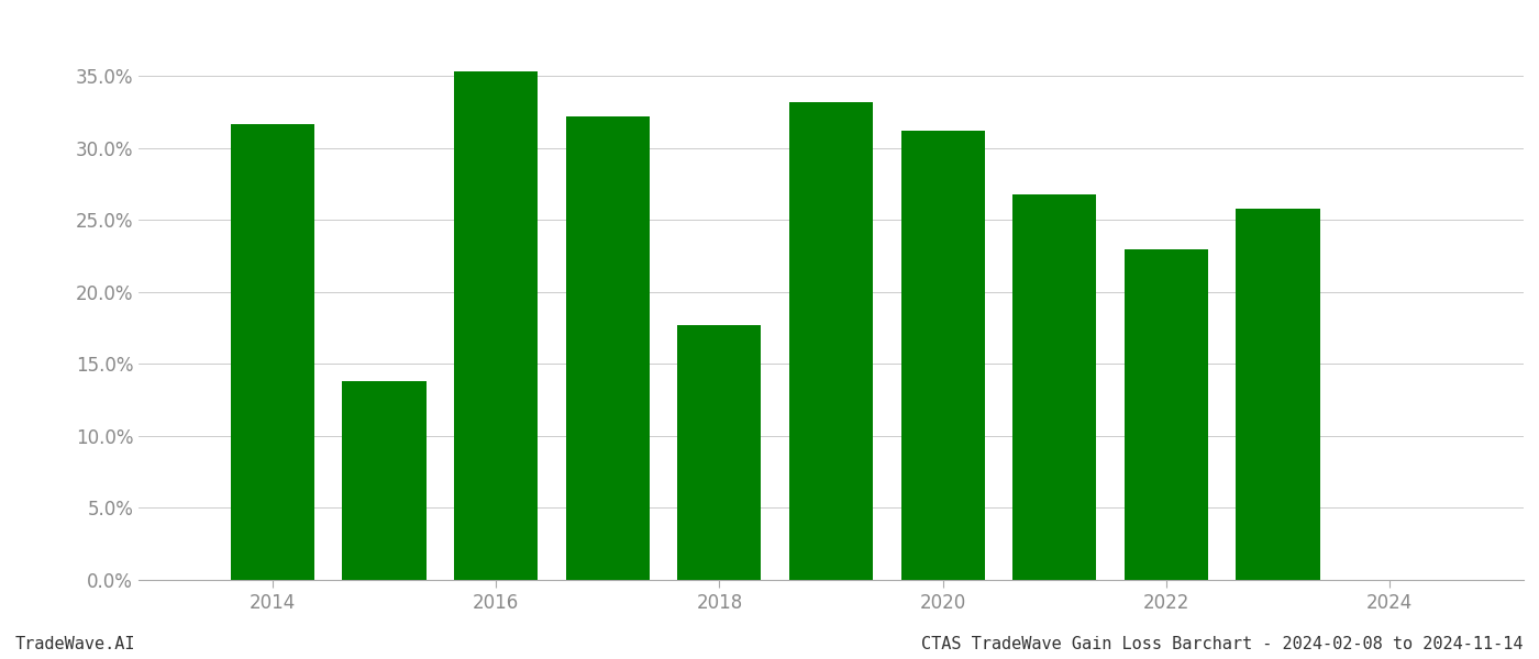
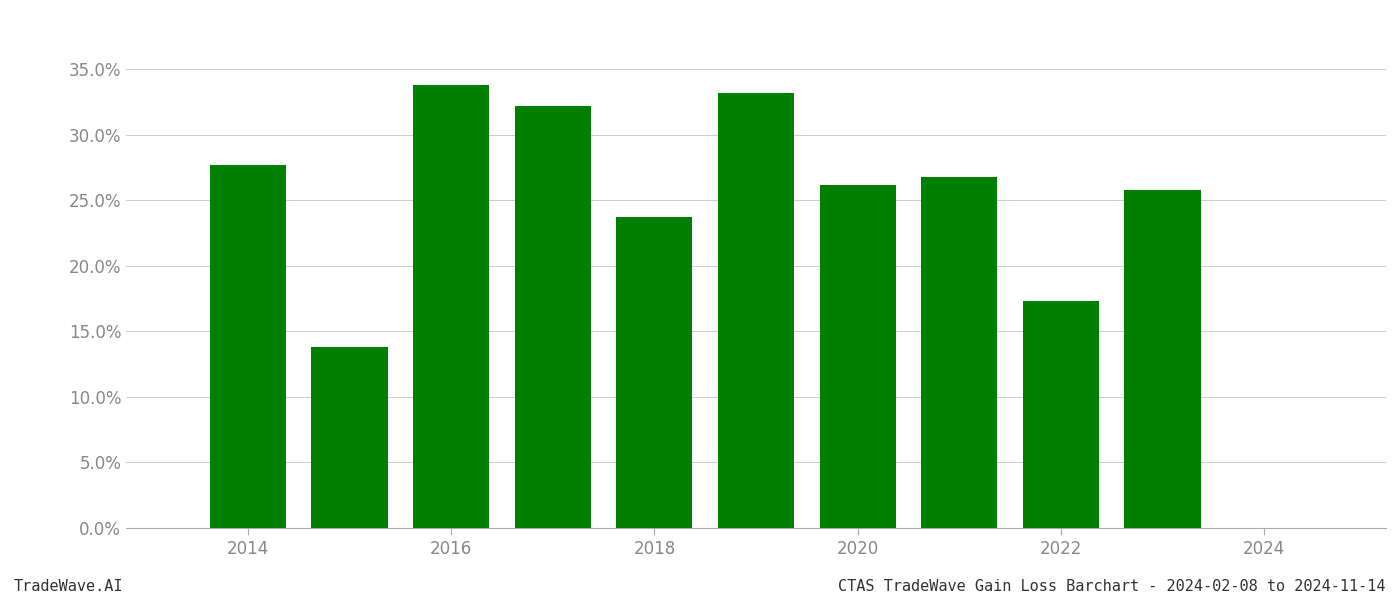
2014: 31.7% -> 27.7%
2016: 35.3% -> 33.8%
2018: 17.7% -> 23.7%
2020: 31.2% -> 26.2%
2022: 23.0% -> 17.3%
